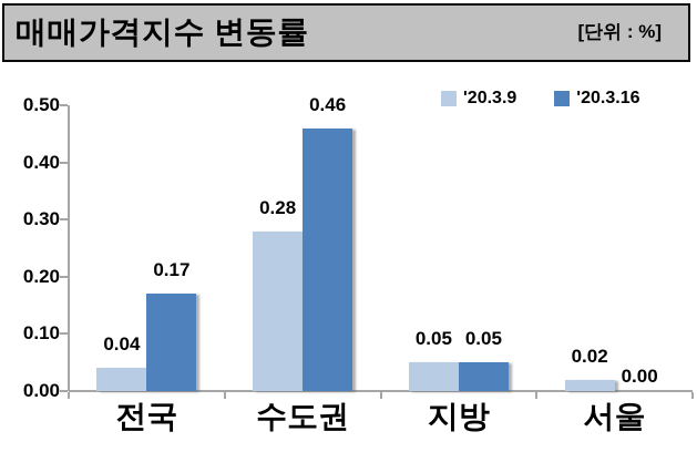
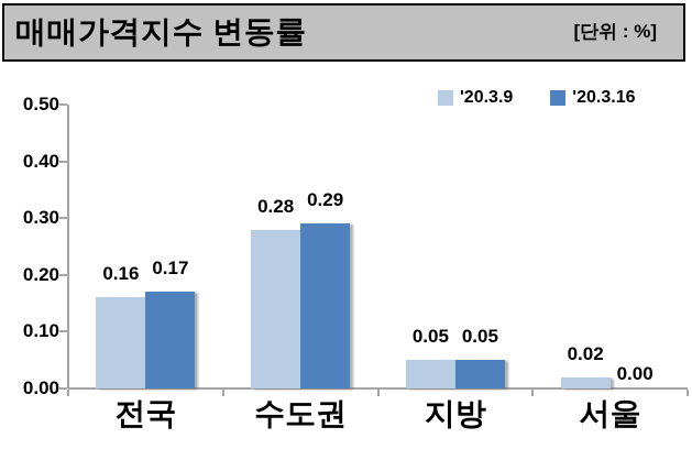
'20.3.9/전국: 0.04 -> 0.16
'20.3.16/수도권: 0.46 -> 0.29
